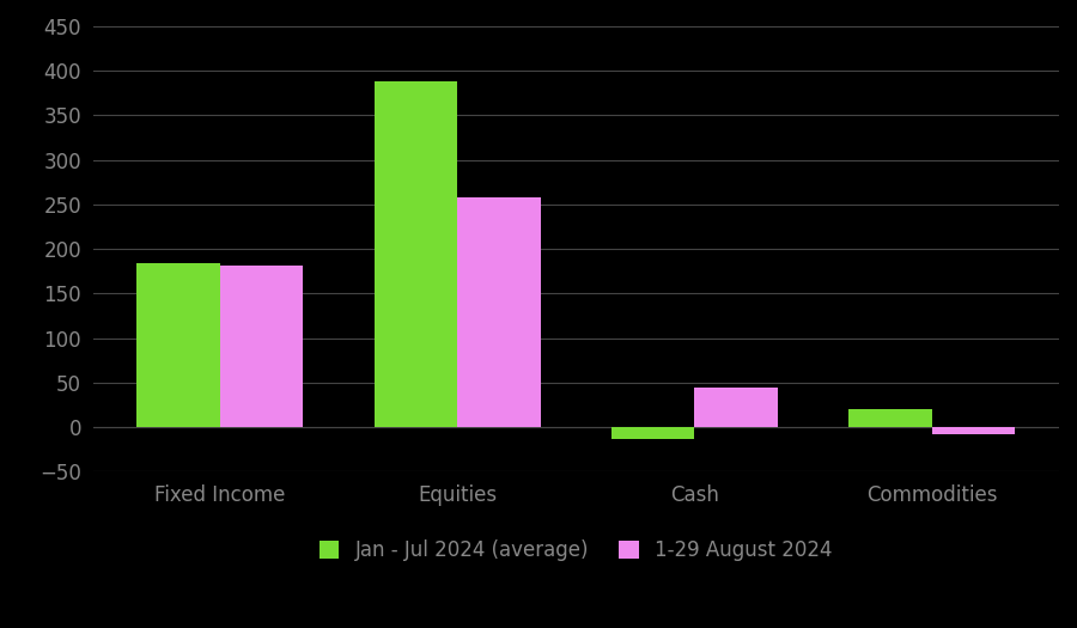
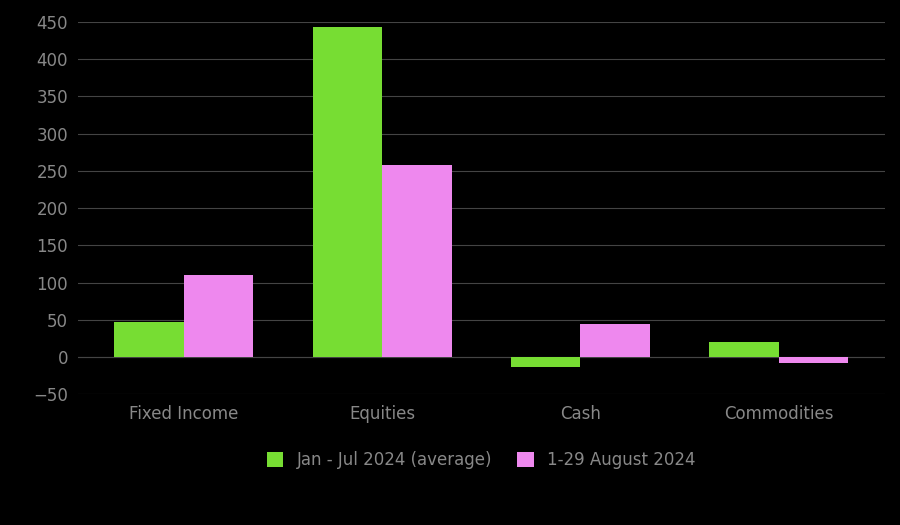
Jan - Jul 2024 (average)/Fixed Income: 184 -> 47
1-29 August 2024/Fixed Income: 182 -> 110
Jan - Jul 2024 (average)/Equities: 388 -> 443
